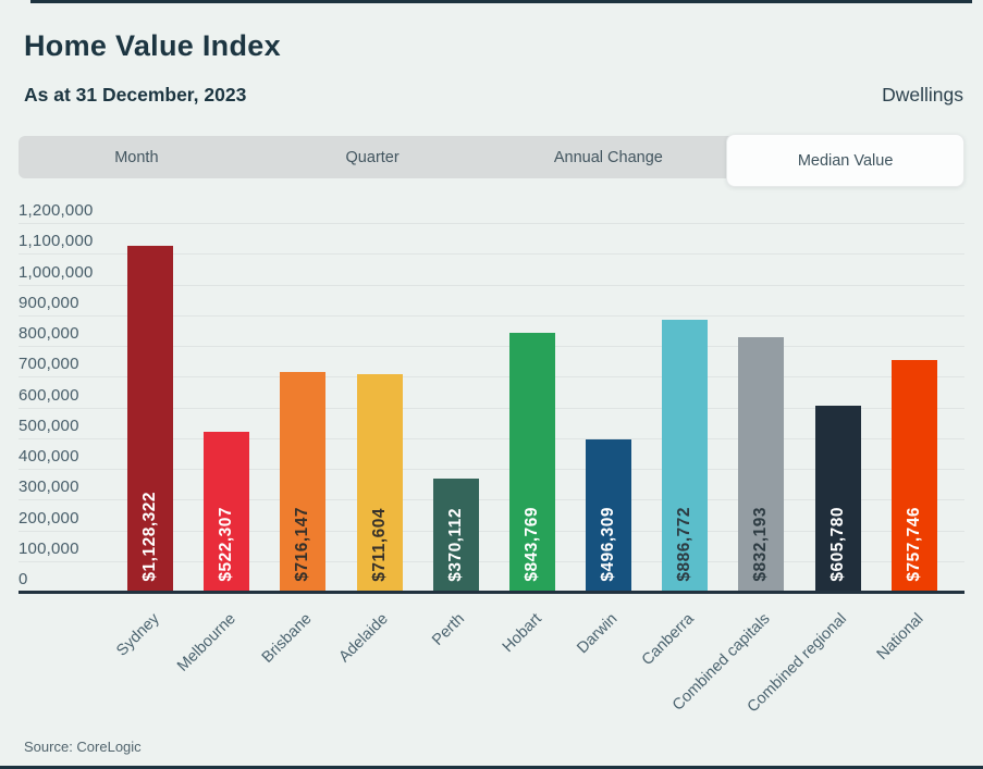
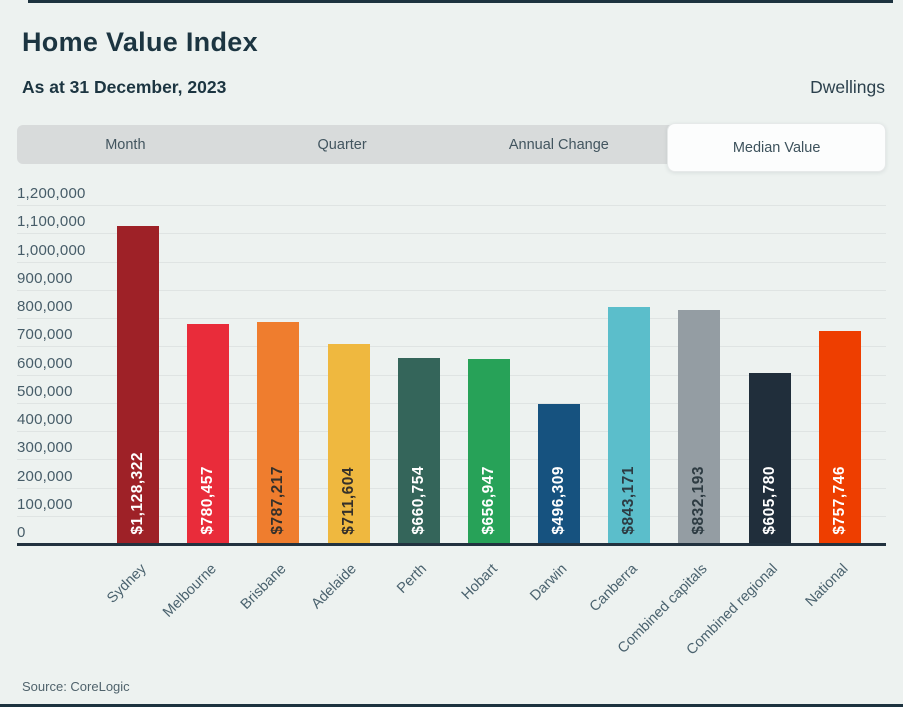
Melbourne: $522,307 -> $780,457
Brisbane: $716,147 -> $787,217
Perth: $370,112 -> $660,754
Hobart: $843,769 -> $656,947
Canberra: $886,772 -> $843,171
